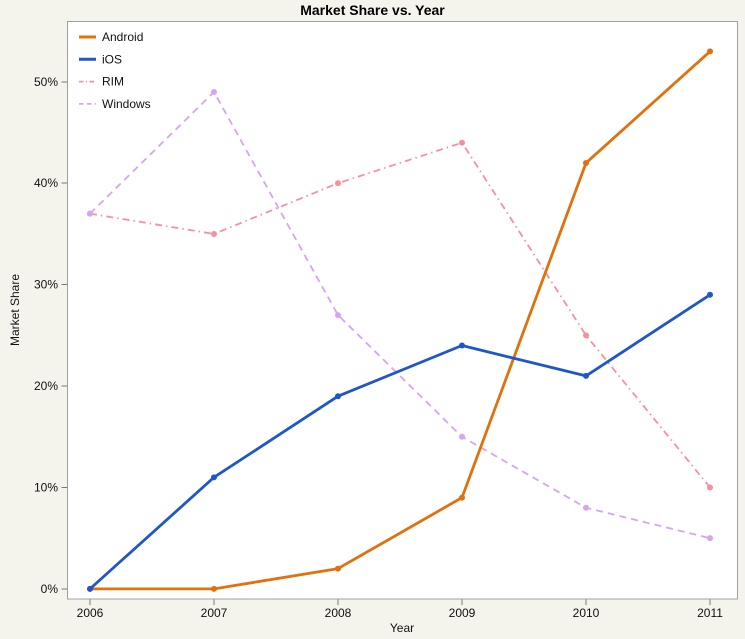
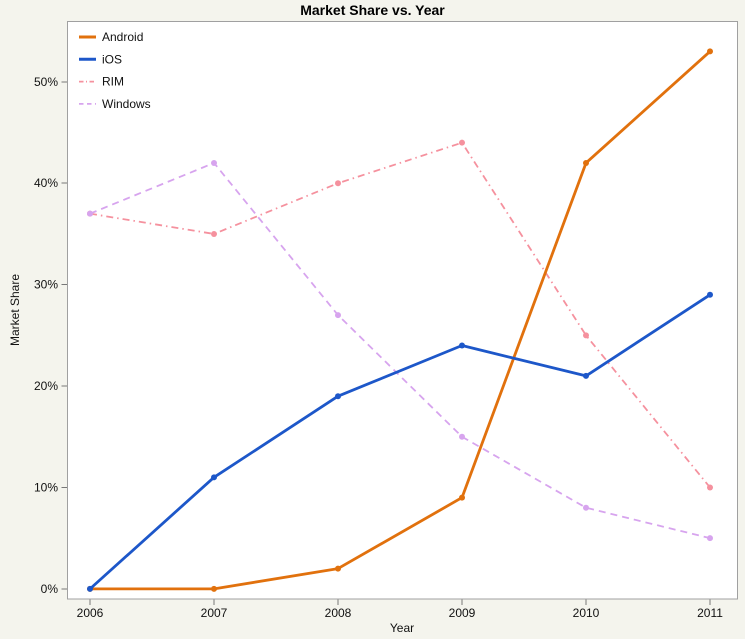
Windows/2007: 49% -> 42%
